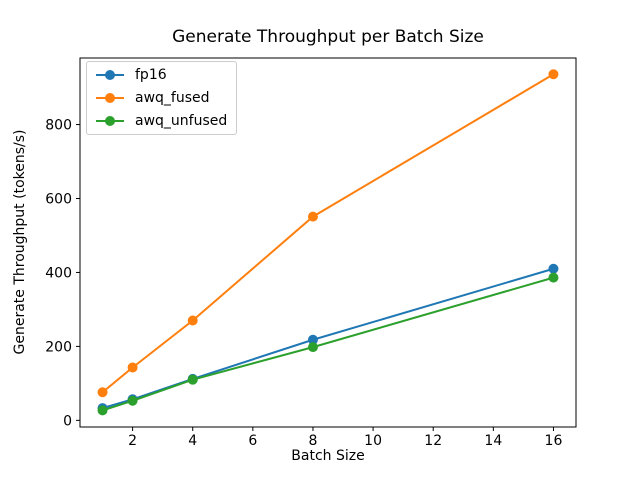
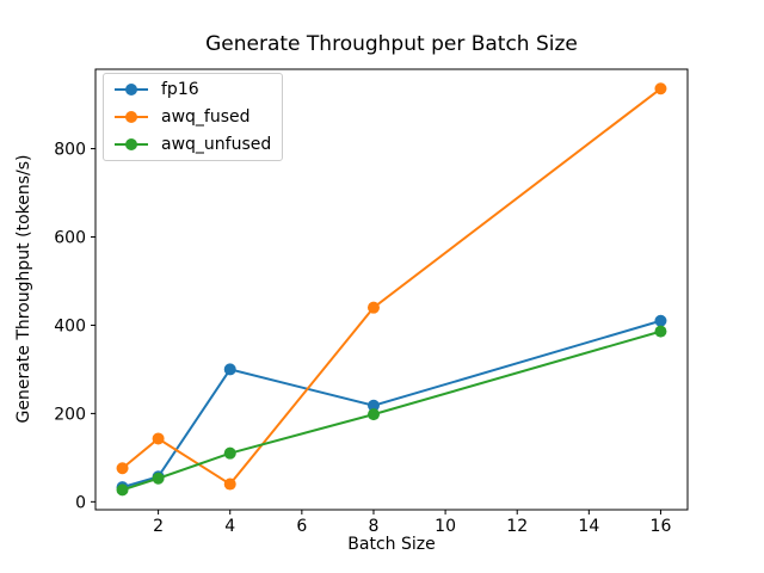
fp16/4: 110 -> 300
awq_fused/4: 270 -> 40
awq_fused/8: 550 -> 440
